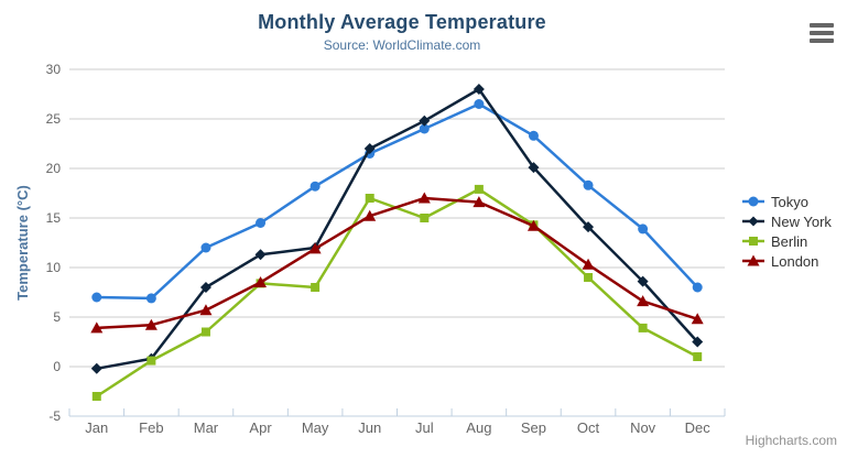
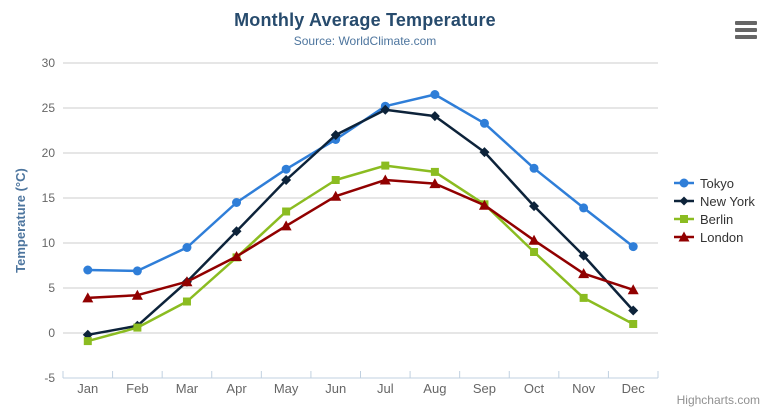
Berlin/Jan: -3 -> -1
Tokyo/Mar: 12 -> 10
New York/Mar: 8 -> 6
New York/May: 12 -> 17
Berlin/May: 8 -> 14
Tokyo/Jul: 24 -> 25
Berlin/Jul: 15 -> 19
New York/Aug: 28 -> 24
Tokyo/Dec: 8 -> 10
